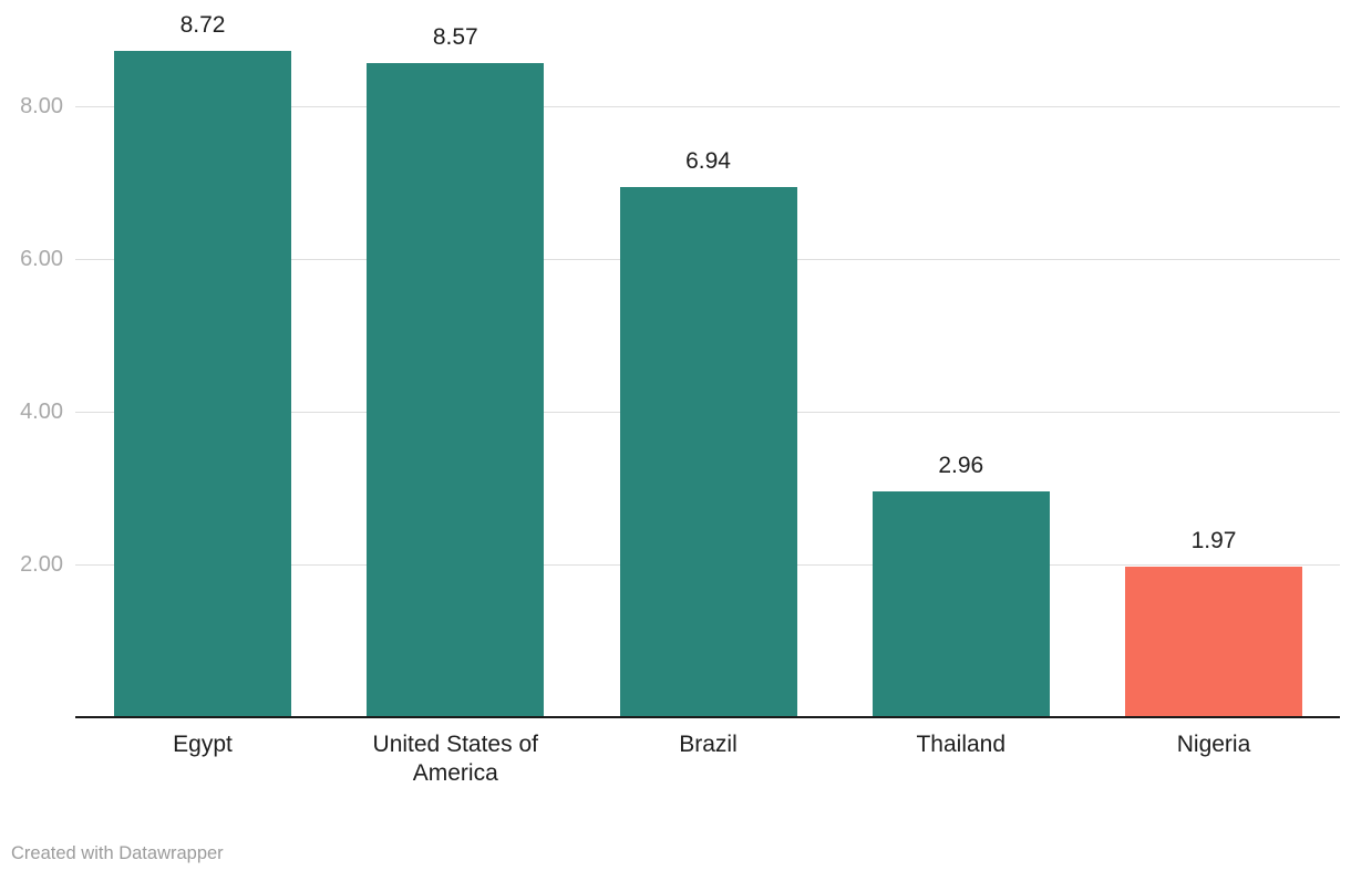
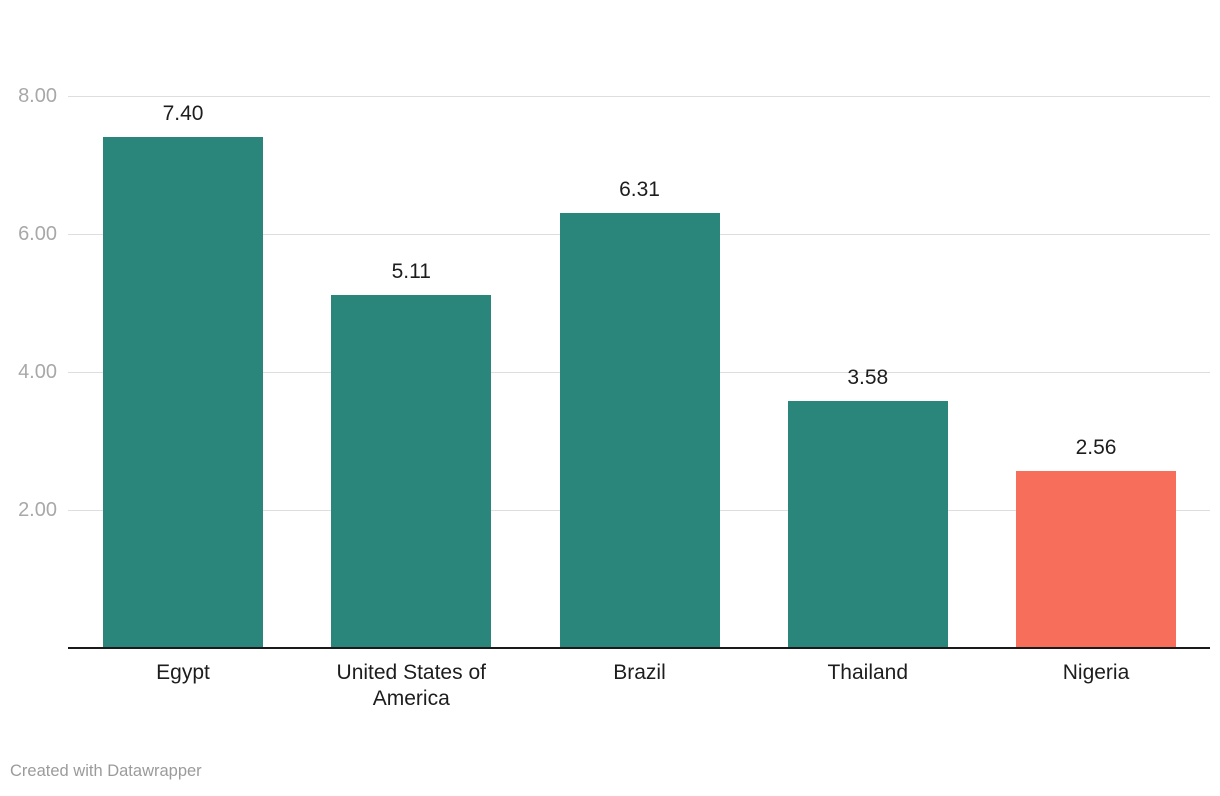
Egypt: 8.72 -> 7.40
United States of America: 8.57 -> 5.11
Brazil: 6.94 -> 6.31
Thailand: 2.96 -> 3.58
Nigeria: 1.97 -> 2.56
